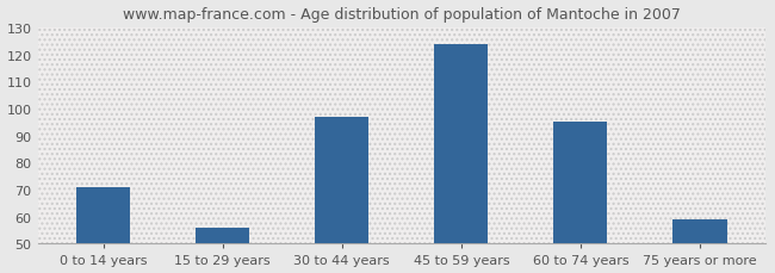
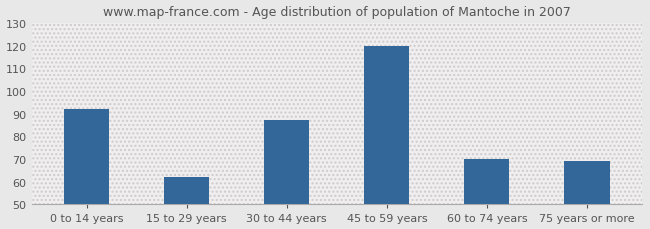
0 to 14 years: 71 -> 92
15 to 29 years: 56 -> 62
30 to 44 years: 97 -> 87
45 to 59 years: 124 -> 120
60 to 74 years: 95 -> 70
75 years or more: 59 -> 69
